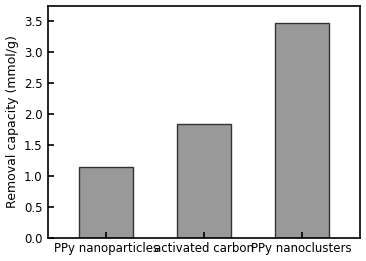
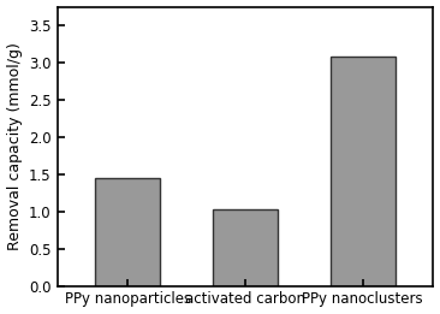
PPy nanoparticles: 1.14 -> 1.44
activated carbon: 1.83 -> 1.02
PPy nanoclusters: 3.47 -> 3.08
